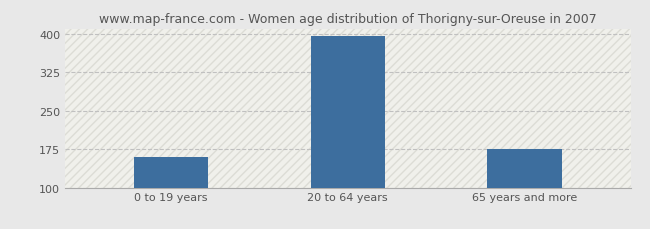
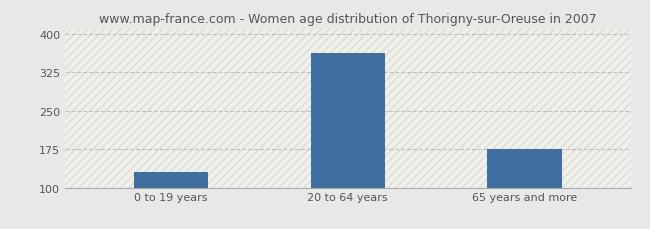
0 to 19 years: 160 -> 130
20 to 64 years: 397 -> 362
